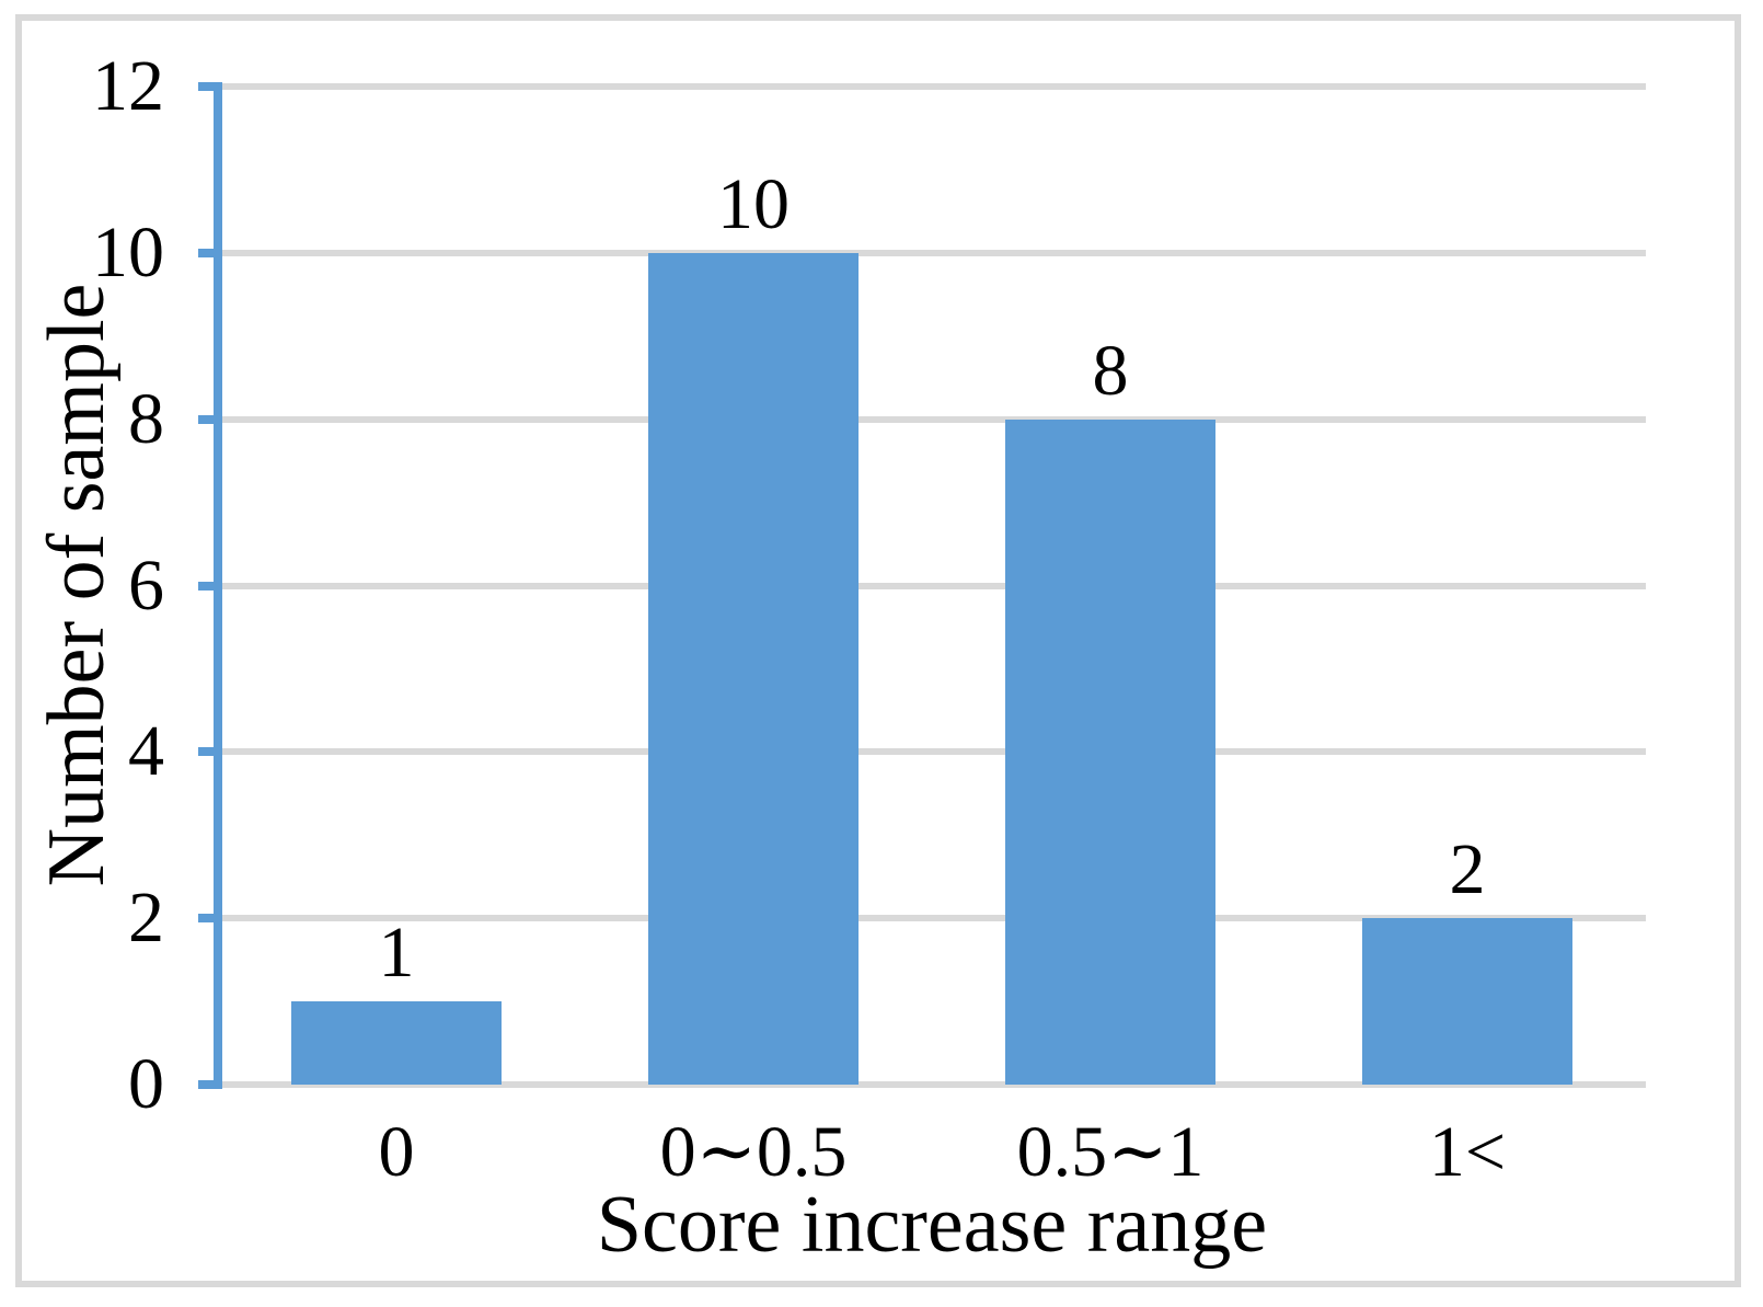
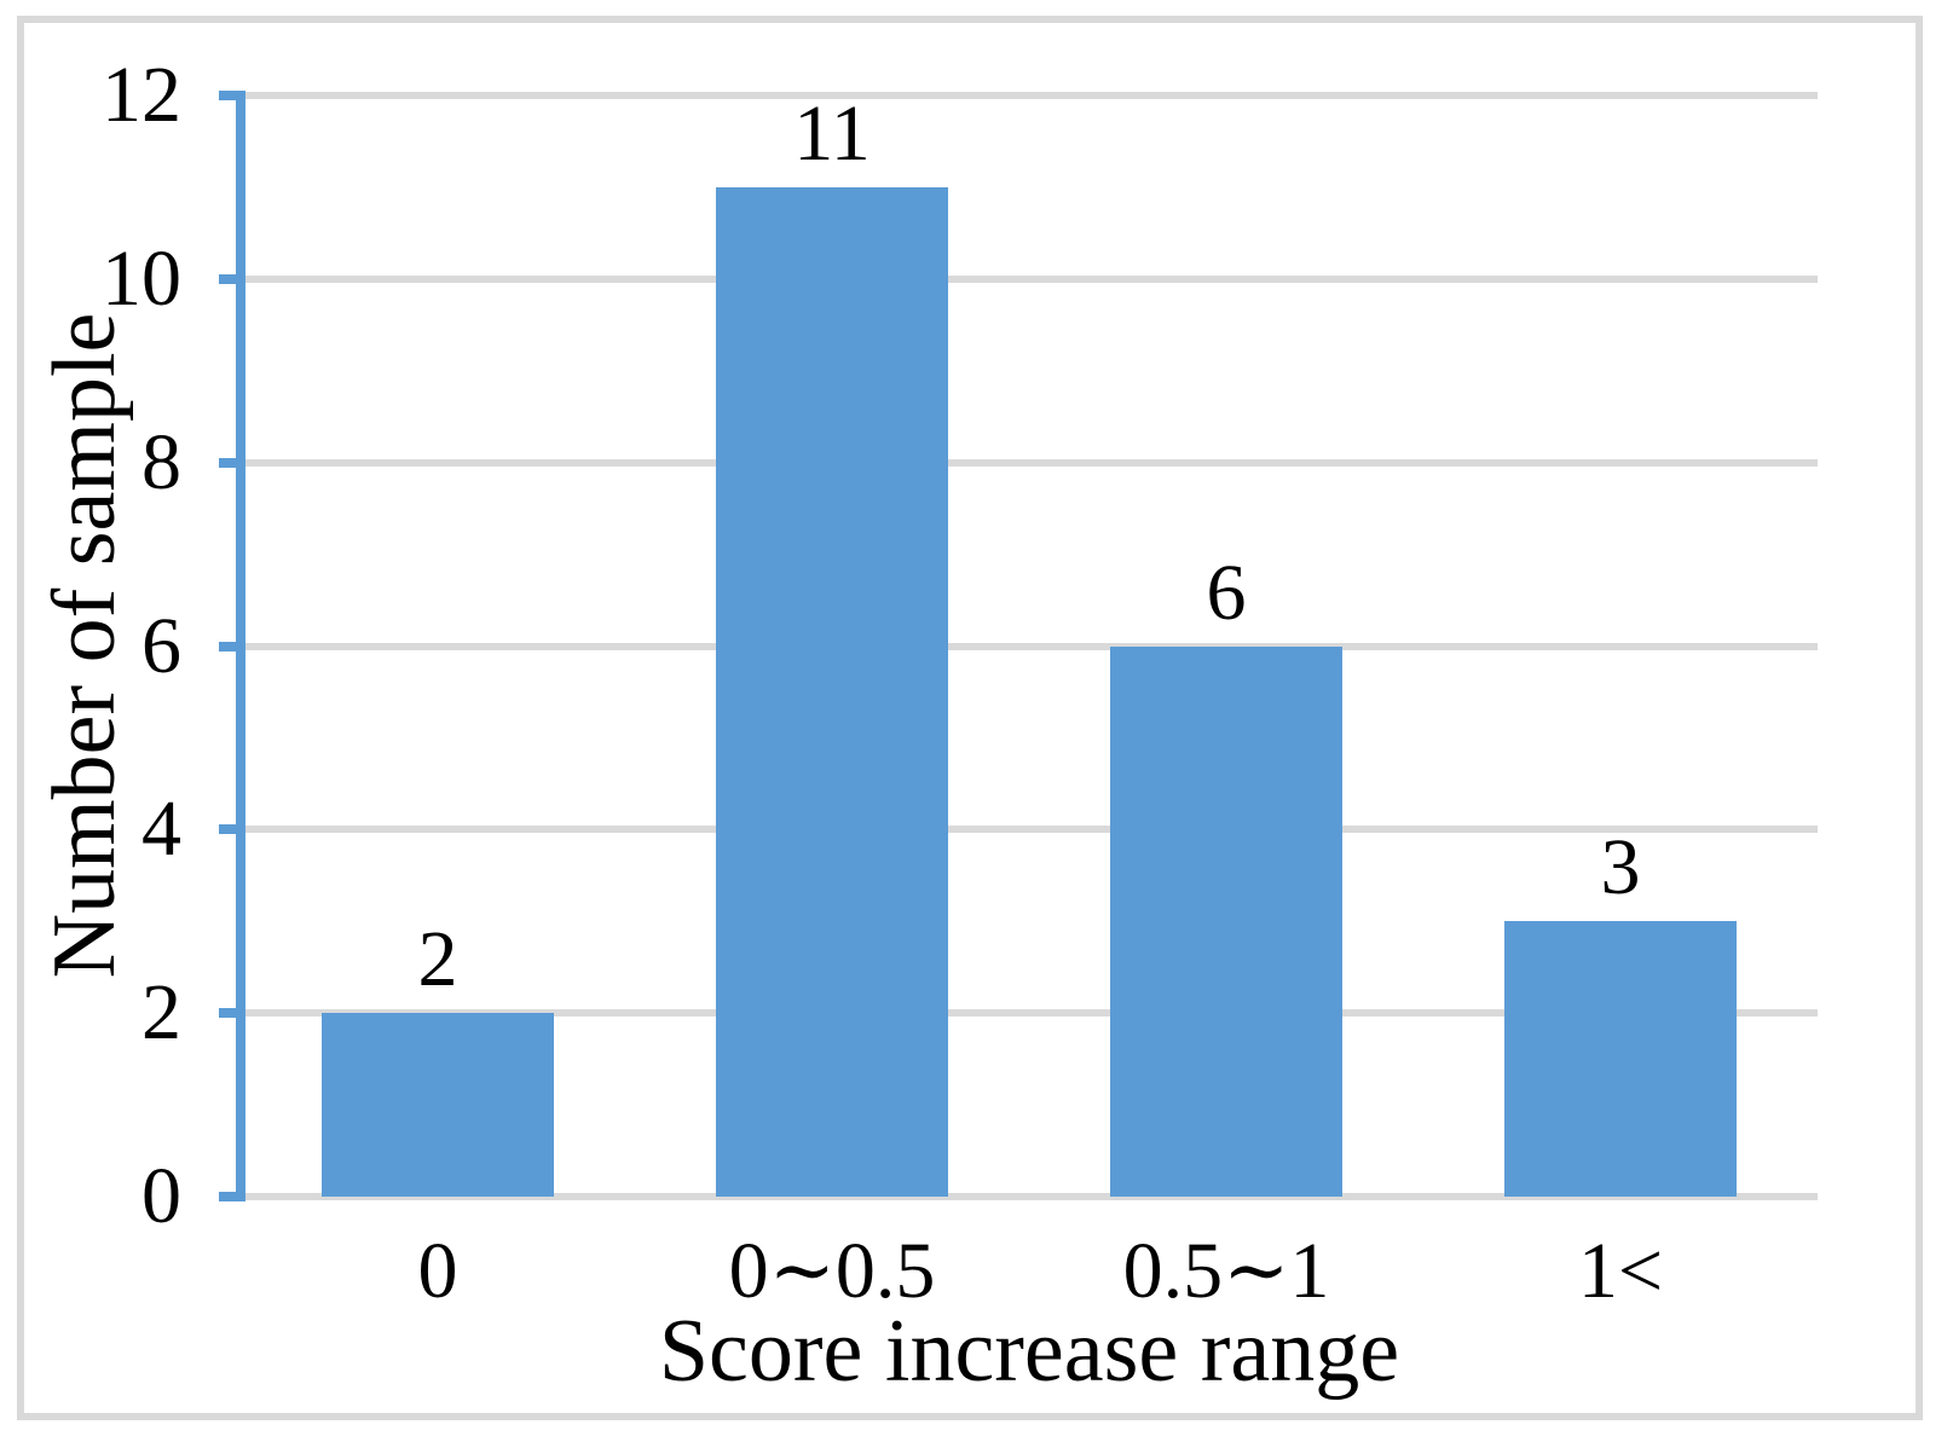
0: 1 -> 2
0∼0.5: 10 -> 11
0.5∼1: 8 -> 6
1<: 2 -> 3
